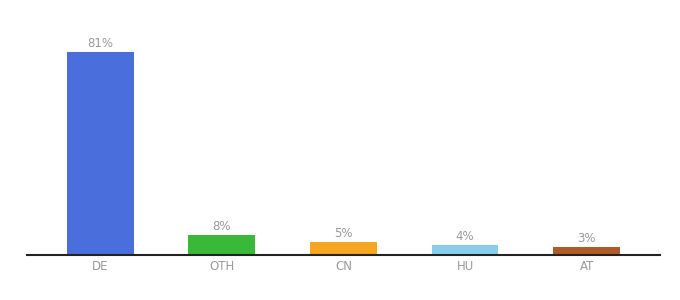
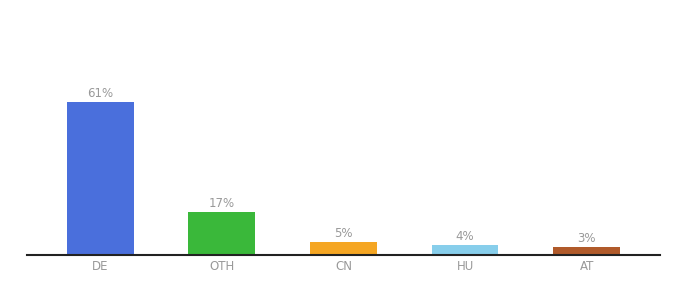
DE: 81% -> 61%
OTH: 8% -> 17%
